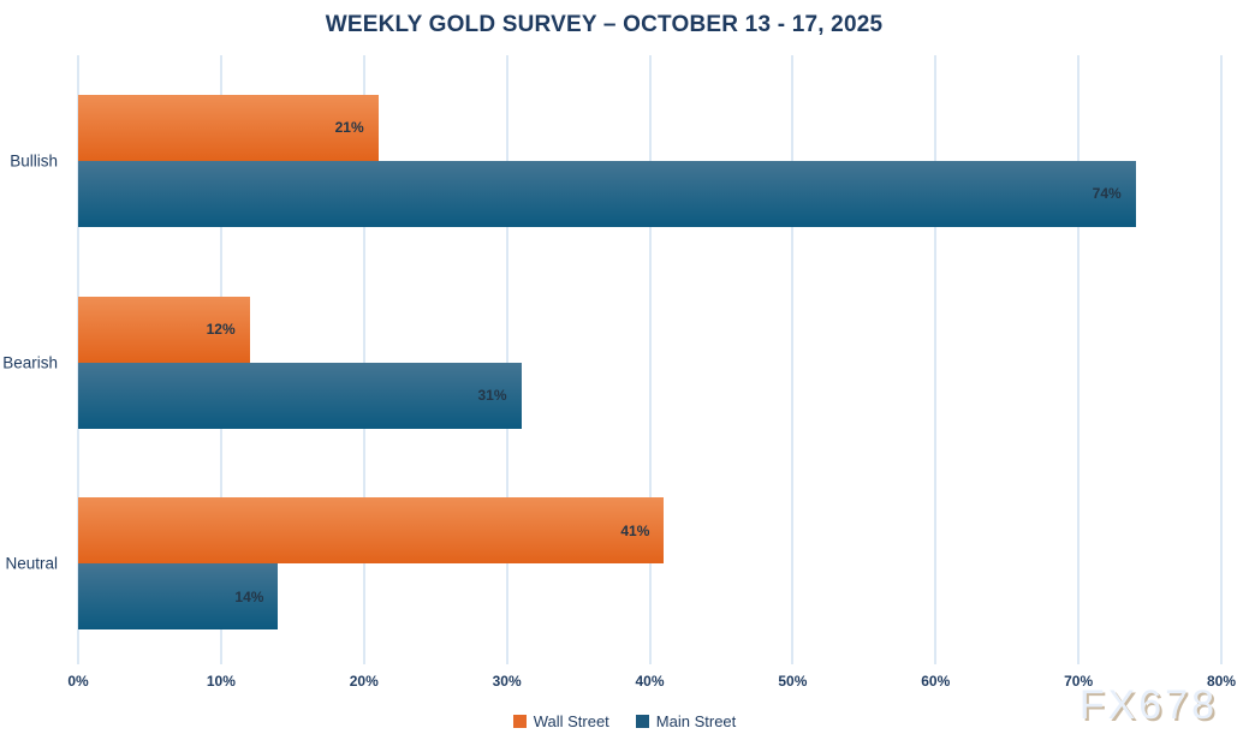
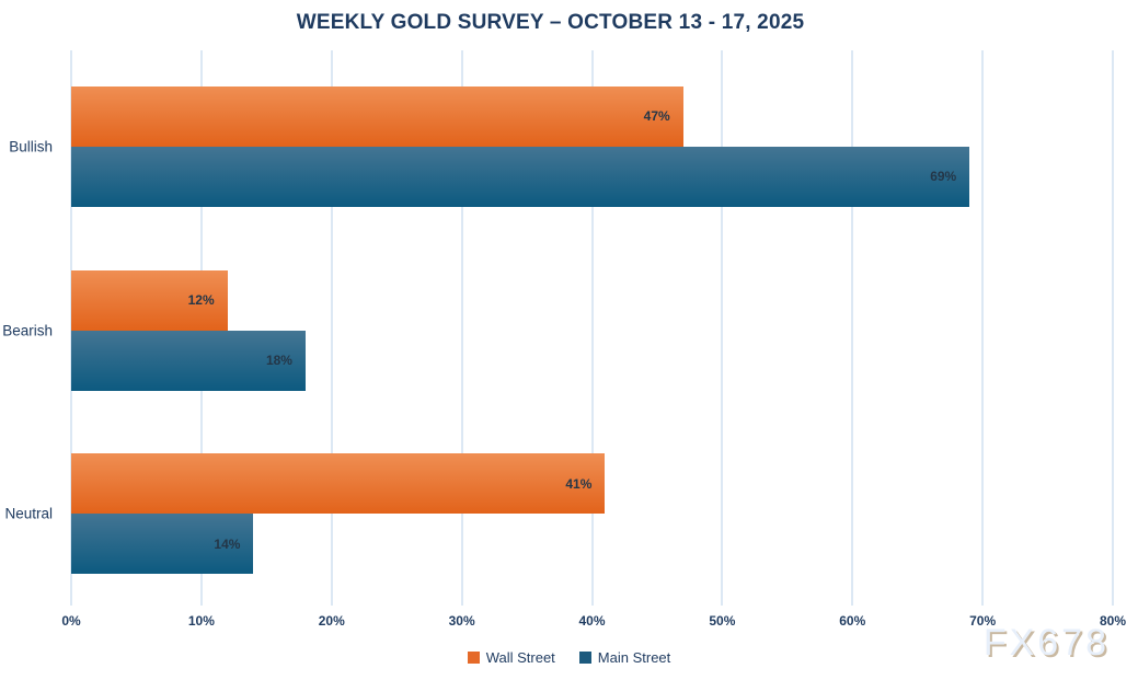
Wall Street/Bullish: 21% -> 47%
Main Street/Bullish: 74% -> 69%
Main Street/Bearish: 31% -> 18%
